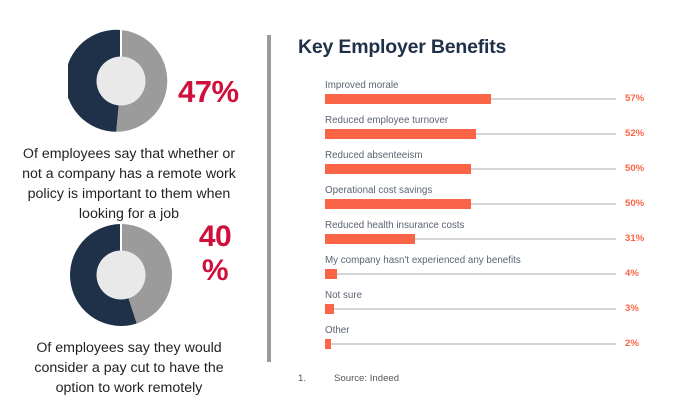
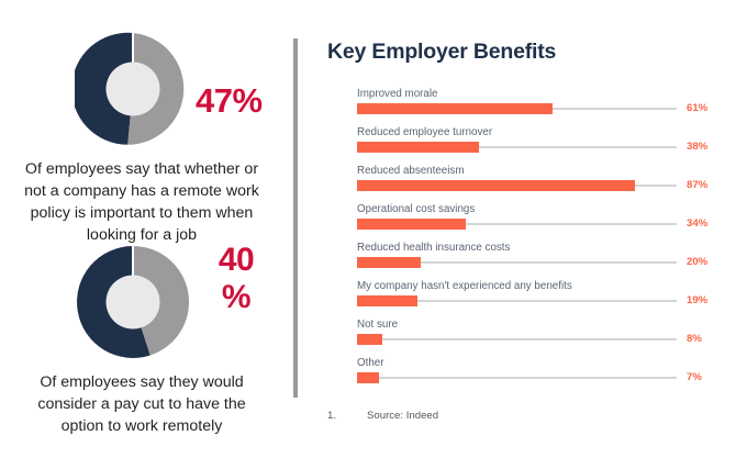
Improved morale: 57% -> 61%
Reduced employee turnover: 52% -> 38%
Reduced absenteeism: 50% -> 87%
Operational cost savings: 50% -> 34%
Reduced health insurance costs: 31% -> 20%
My company hasn't experienced any benefits: 4% -> 19%
Not sure: 3% -> 8%
Other: 2% -> 7%
